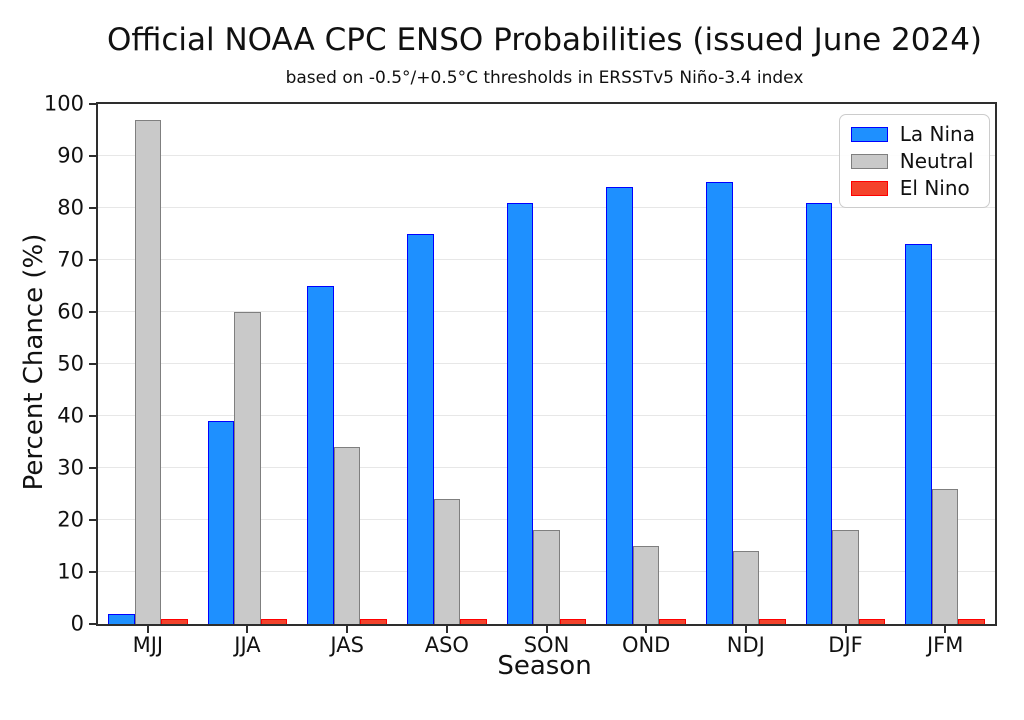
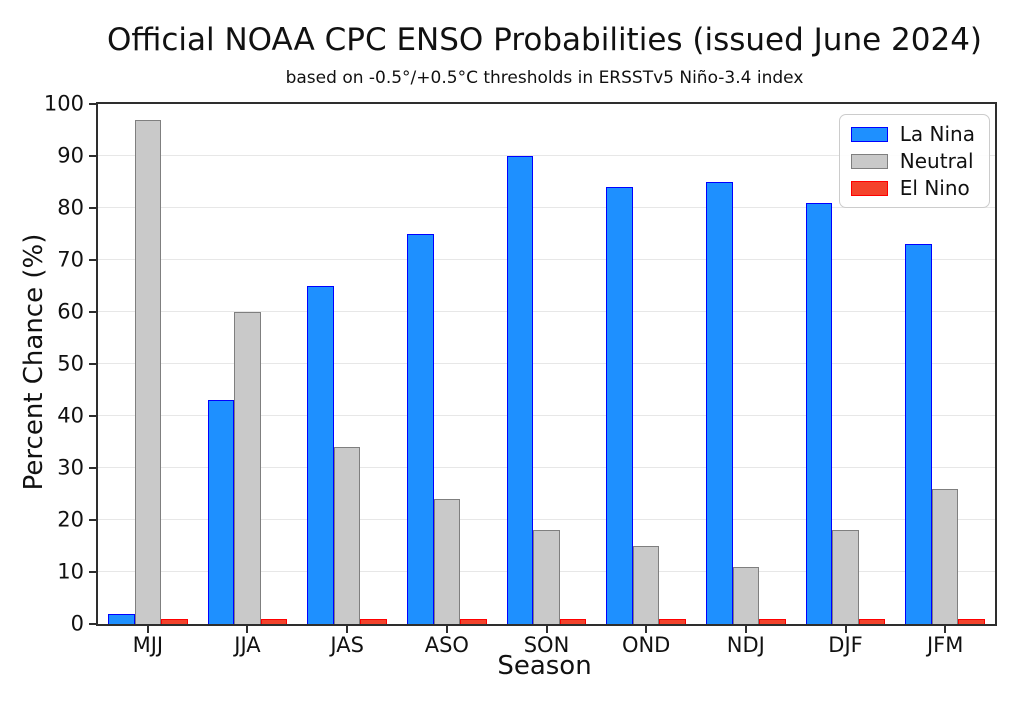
La Nina/JJA: 39 -> 43
La Nina/SON: 81 -> 90
Neutral/NDJ: 14 -> 11
